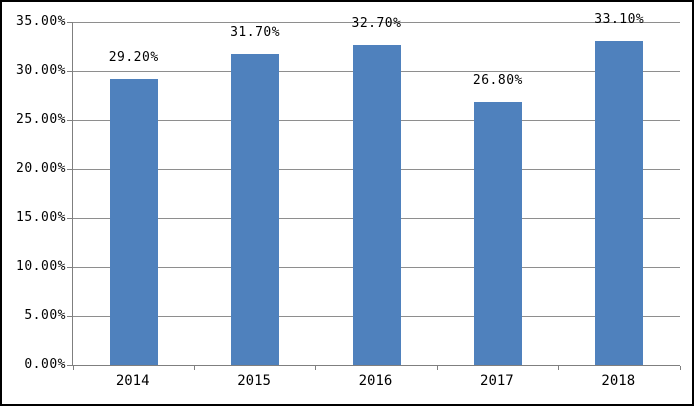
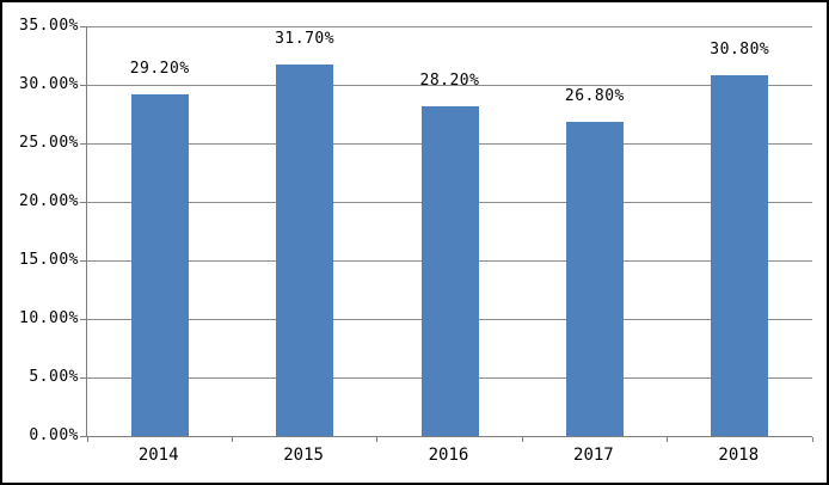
2016: 32.70% -> 28.20%
2018: 33.10% -> 30.80%
